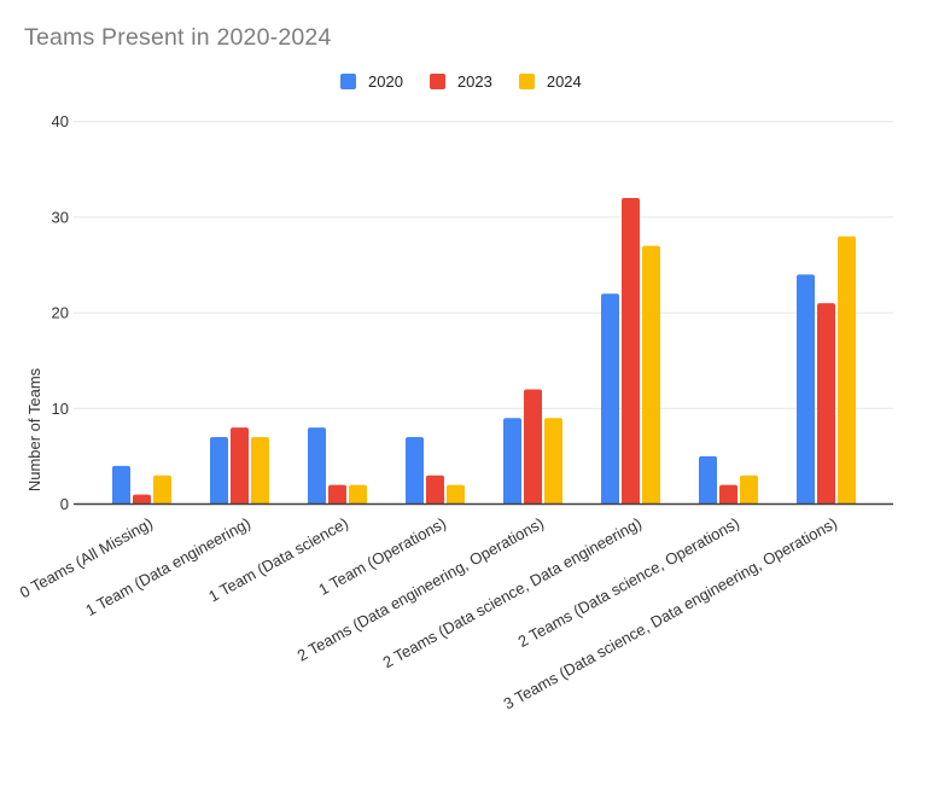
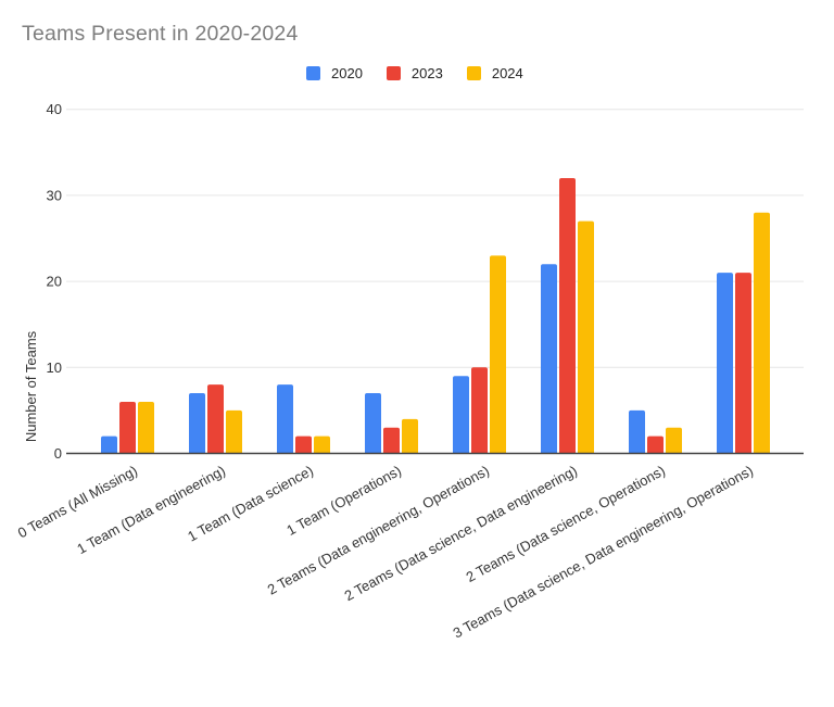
2020/0 Teams (All Missing): 4 -> 2
2023/0 Teams (All Missing): 1 -> 6
2024/0 Teams (All Missing): 3 -> 6
2024/1 Team (Data engineering): 7 -> 5
2024/1 Team (Operations): 2 -> 4
2023/2 Teams (Data engineering, Operations): 12 -> 10
2024/2 Teams (Data engineering, Operations): 9 -> 23
2020/3 Teams (Data science, Data engineering, Operations): 24 -> 21
